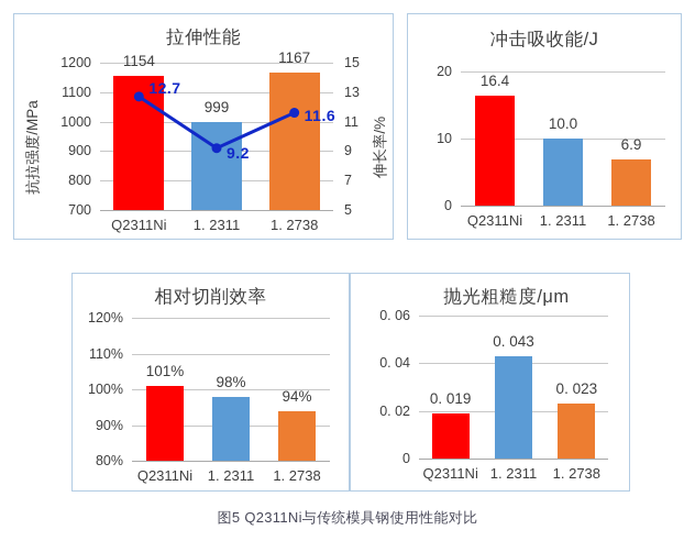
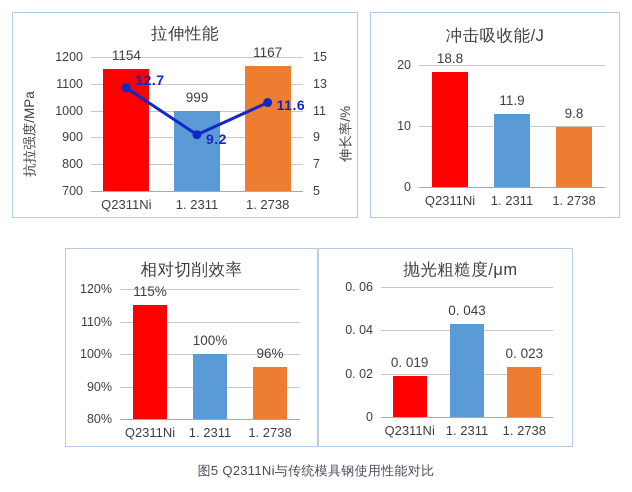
冲击吸收能/J/Q2311Ni: 16.4 -> 18.8
冲击吸收能/J/1. 2311: 10.0 -> 11.9
冲击吸收能/J/1. 2738: 6.9 -> 9.8
相对切削效率/Q2311Ni: 101% -> 115%
相对切削效率/1. 2311: 98% -> 100%
相对切削效率/1. 2738: 94% -> 96%
